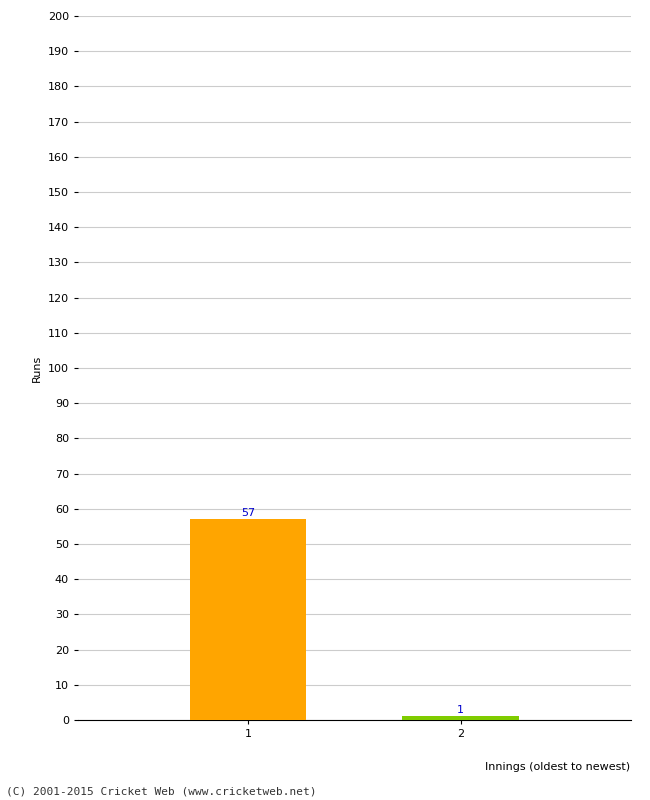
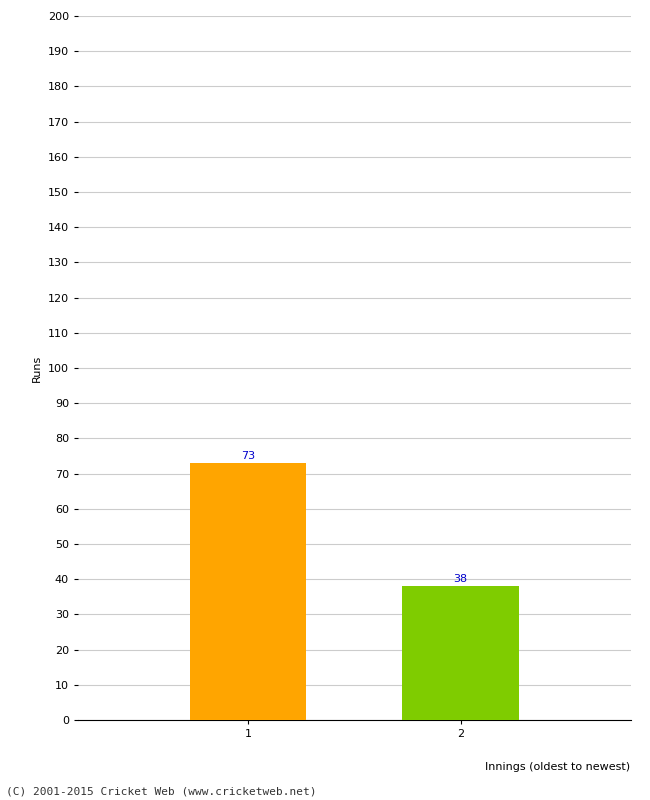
1: 57 -> 73
2: 1 -> 38
